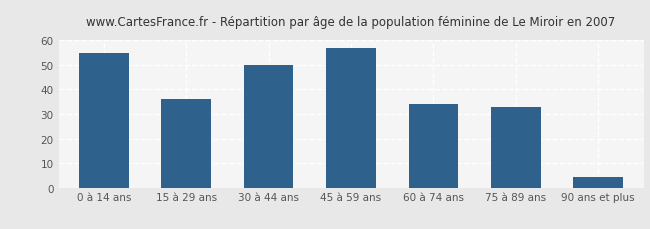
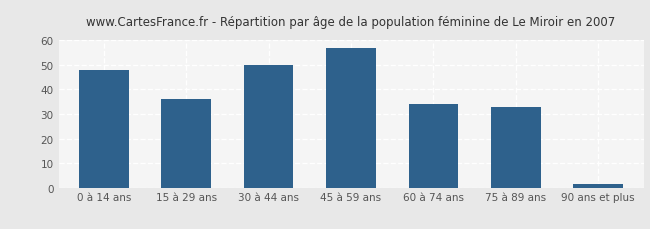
0 à 14 ans: 55.0 -> 48.0
90 ans et plus: 4.5 -> 1.5
